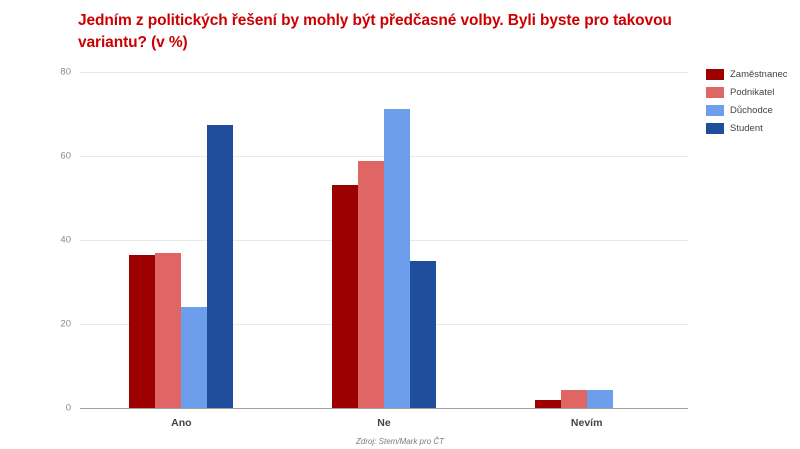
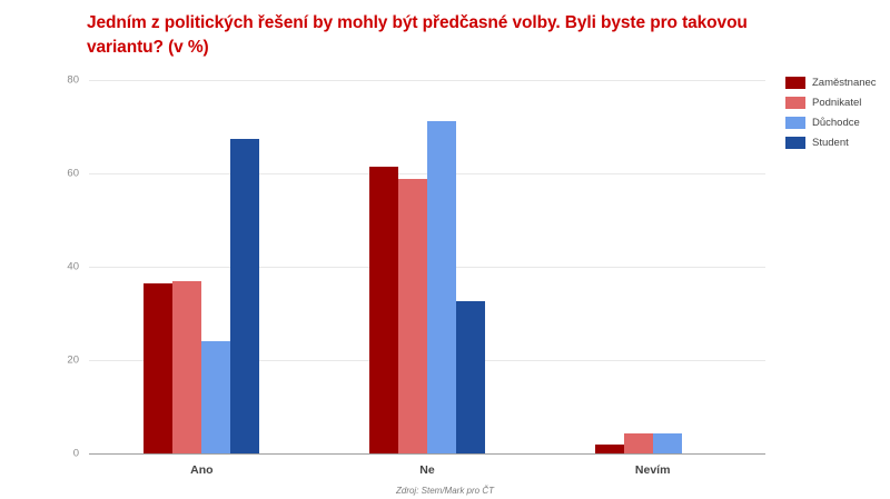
Zaměstnanec/Ne: 53 -> 61
Student/Ne: 35 -> 33
